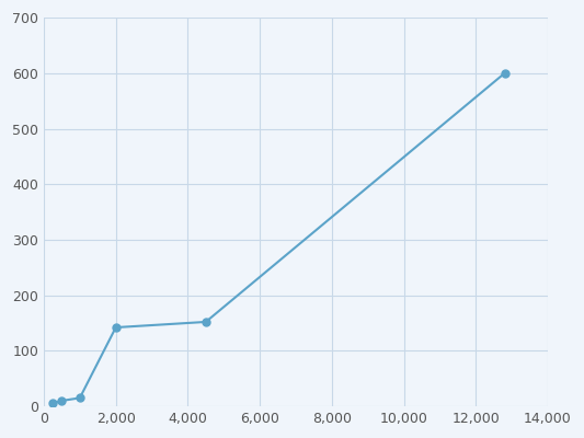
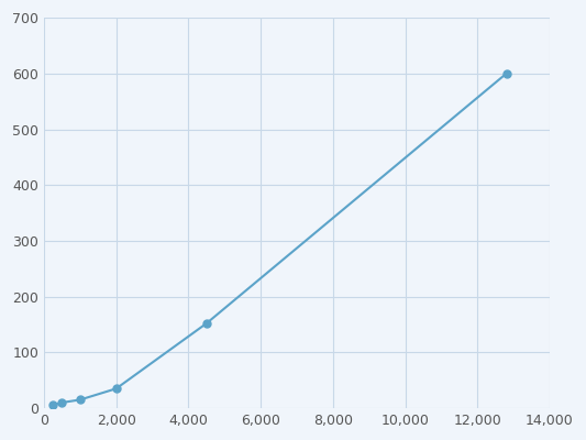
2,000: 142 -> 35
